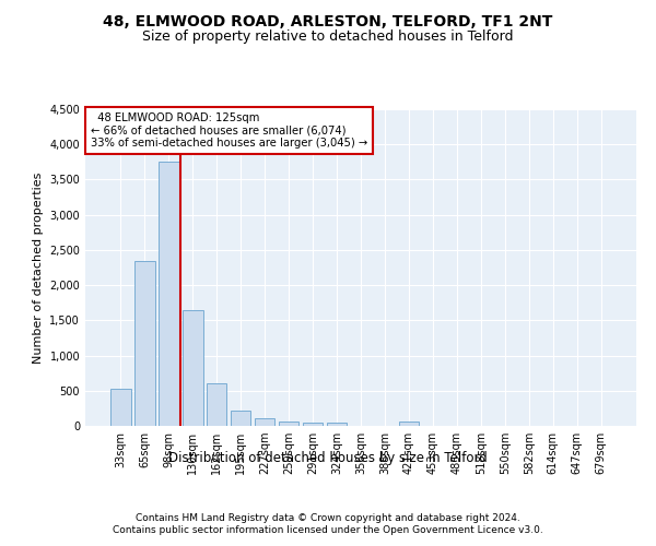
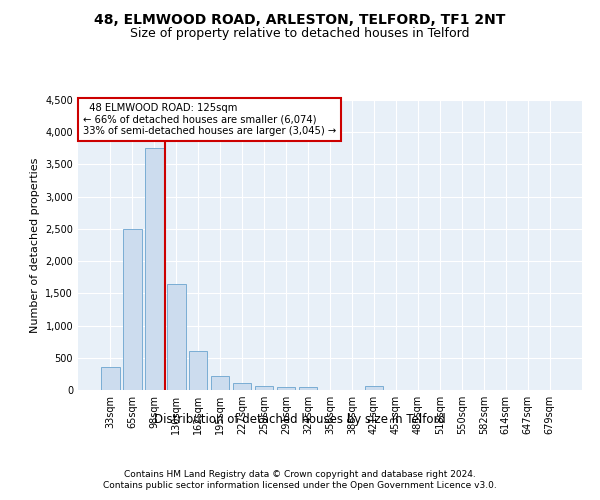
33sqm: 520 -> 350
65sqm: 2,340 -> 2,500
